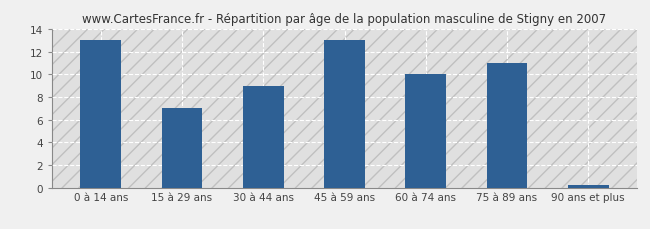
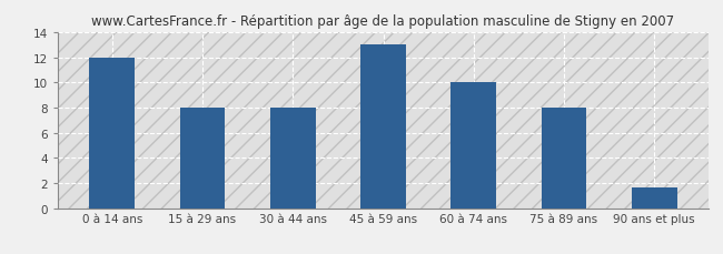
0 à 14 ans: 13.0 -> 12.0
15 à 29 ans: 7.0 -> 8.0
30 à 44 ans: 9.0 -> 8.0
75 à 89 ans: 11.0 -> 8.0
90 ans et plus: 0.2 -> 1.6
